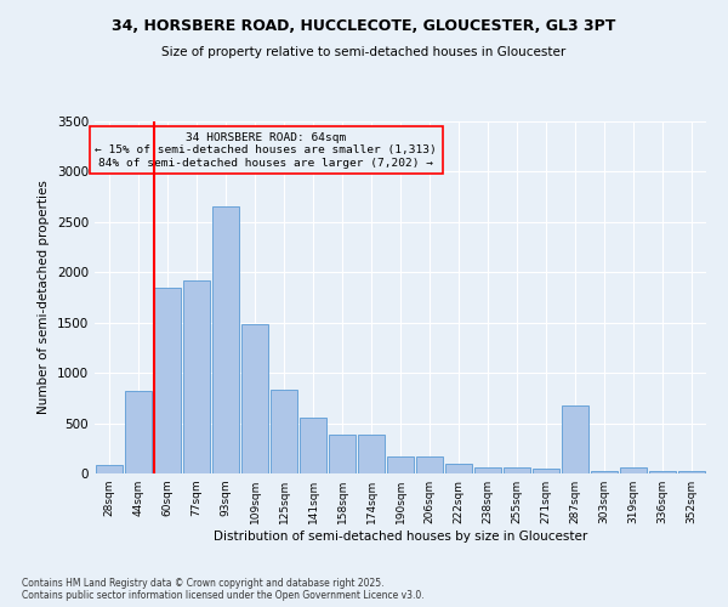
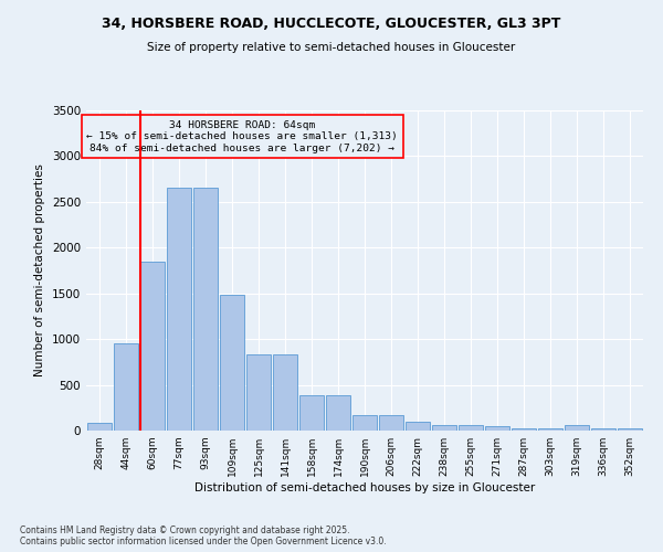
44sqm: 820 -> 950
77sqm: 1920 -> 2650
141sqm: 560 -> 830
287sqm: 680 -> 30
